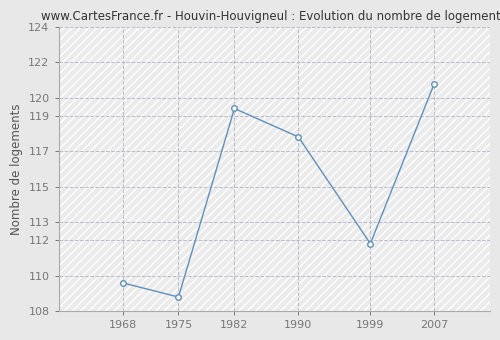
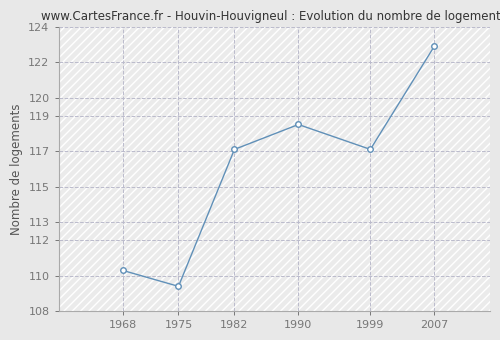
1968: 109.6 -> 110.3
1975: 108.8 -> 109.4
1982: 119.4 -> 117.1
1990: 117.8 -> 118.5
1999: 111.8 -> 117.1
2007: 120.8 -> 122.9
